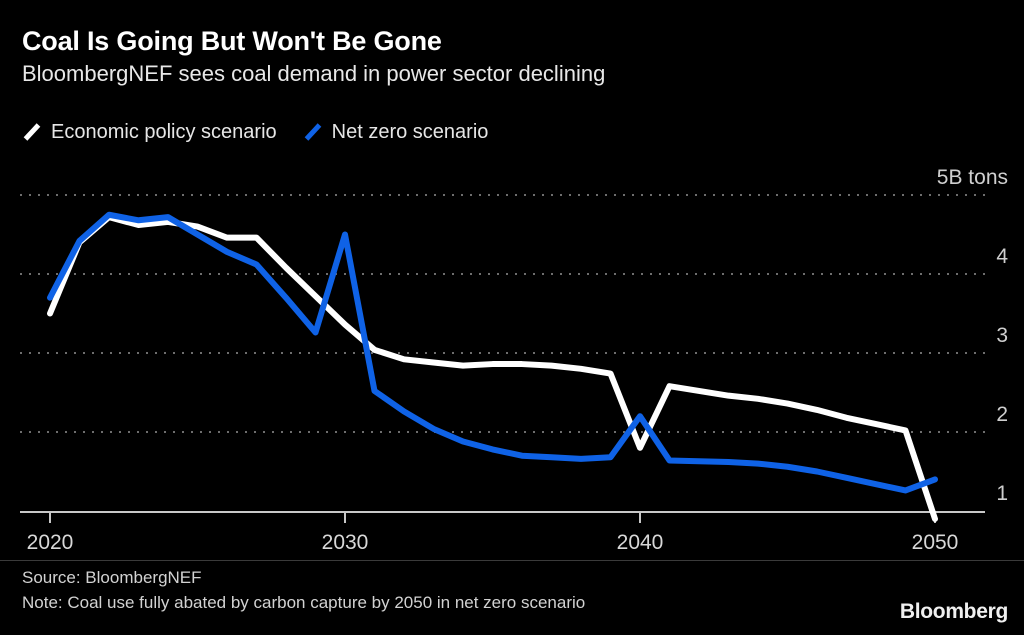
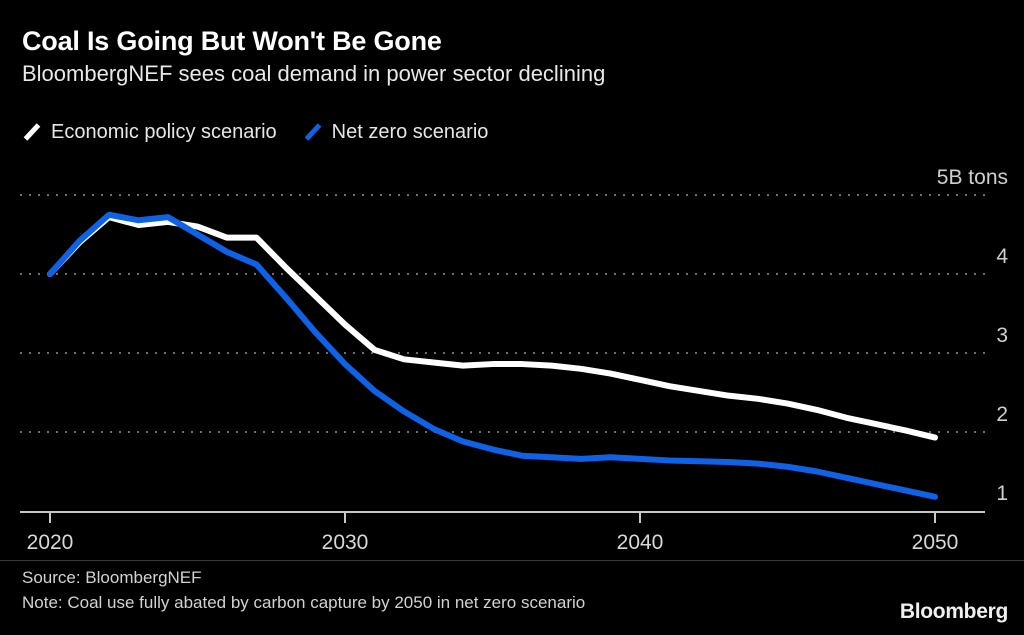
Economic policy scenario/2020: 3.5 -> 4.0
Net zero scenario/2020: 3.7 -> 4.0
Net zero scenario/2030: 4.5 -> 2.9
Economic policy scenario/2040: 1.8 -> 2.7
Net zero scenario/2040: 2.2 -> 1.7
Economic policy scenario/2050: 0.9 -> 1.9
Net zero scenario/2050: 1.4 -> 1.2
